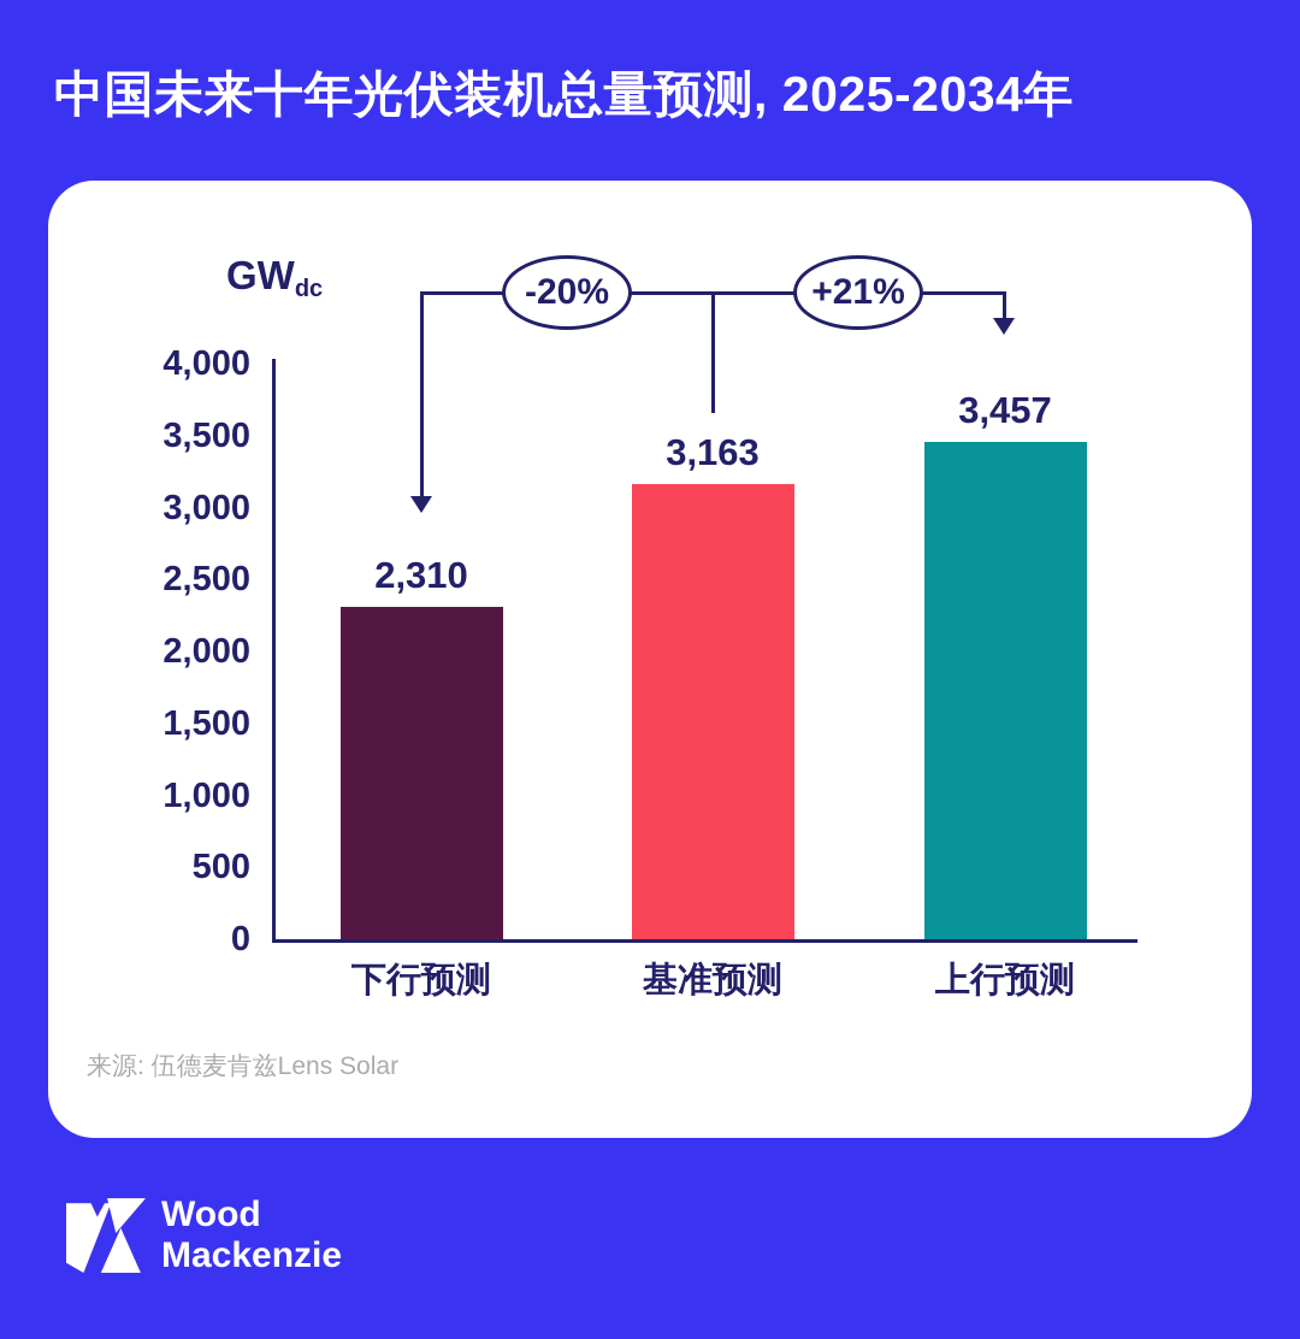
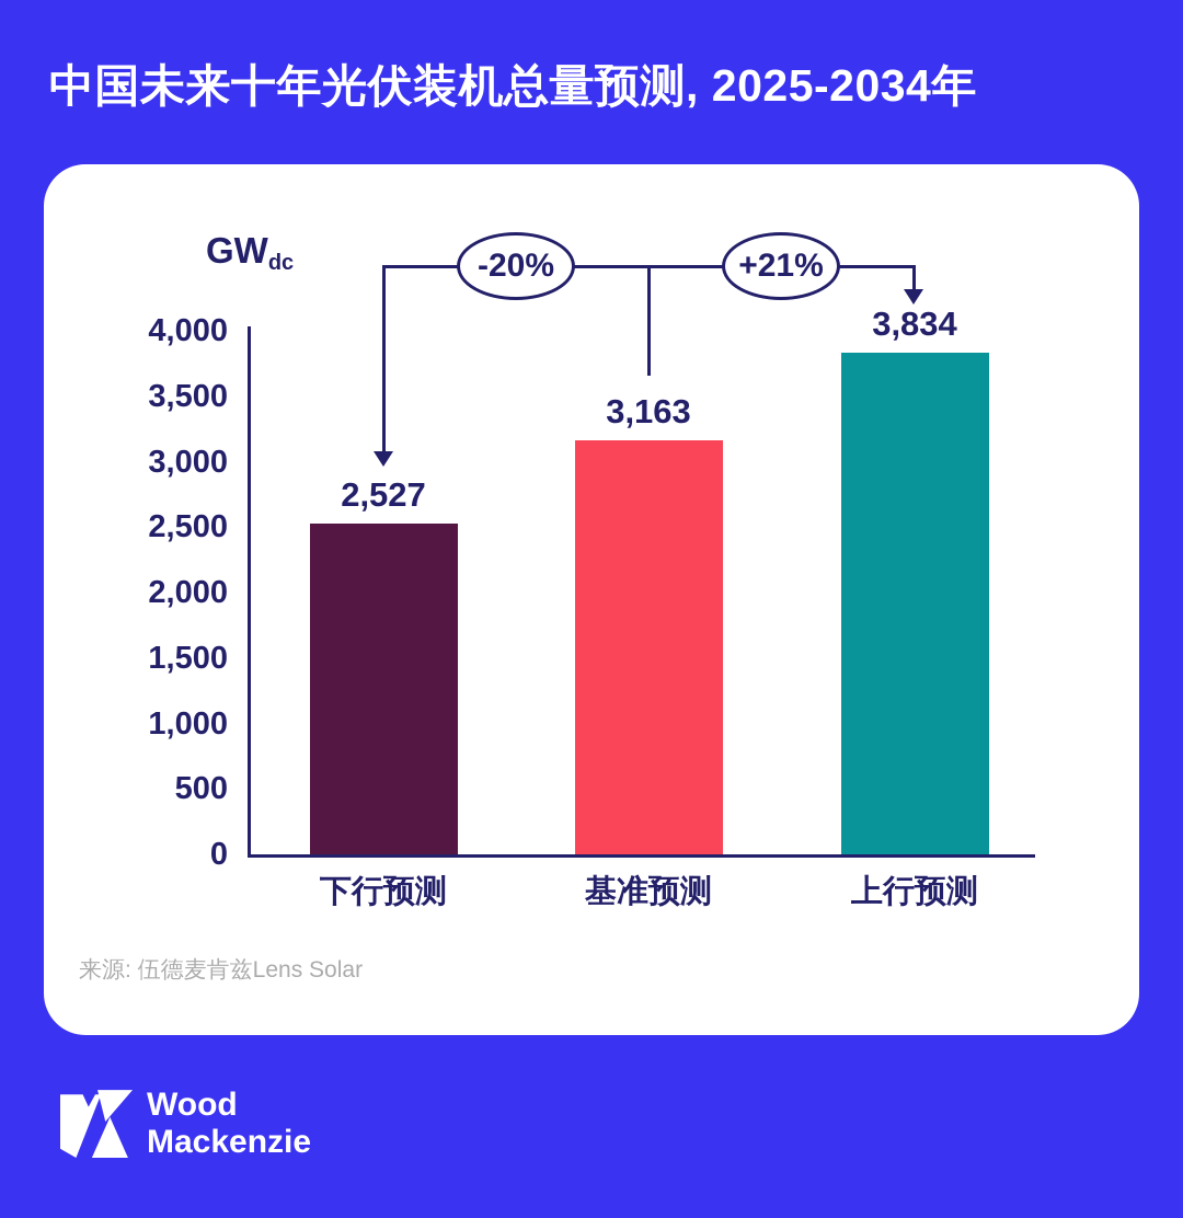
下行预测: 2,310 -> 2,527
上行预测: 3,457 -> 3,834
